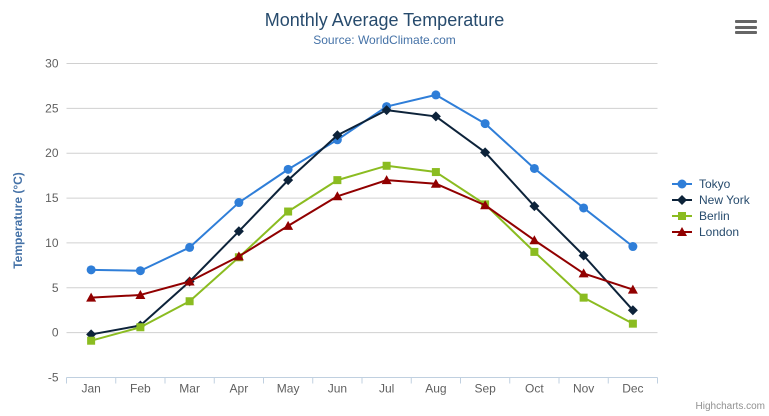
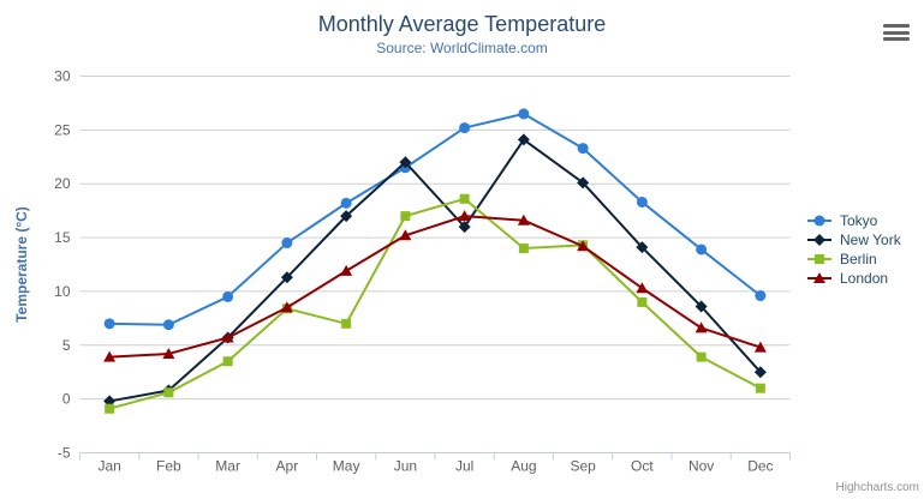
Berlin/May: 14 -> 7
New York/Jul: 25 -> 16
Berlin/Aug: 18 -> 14
